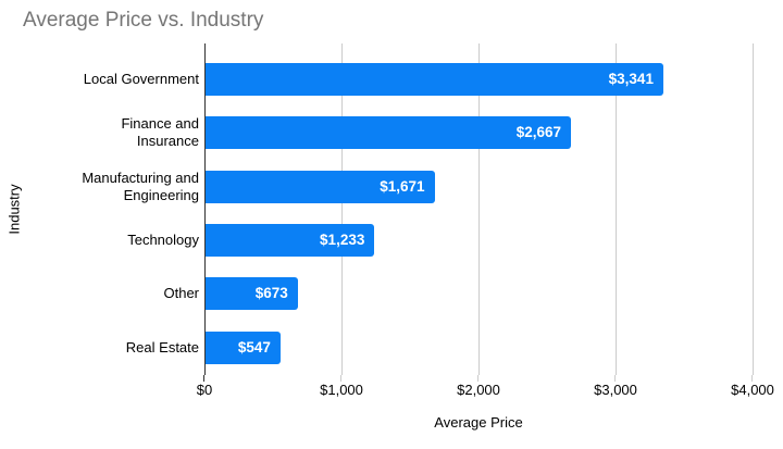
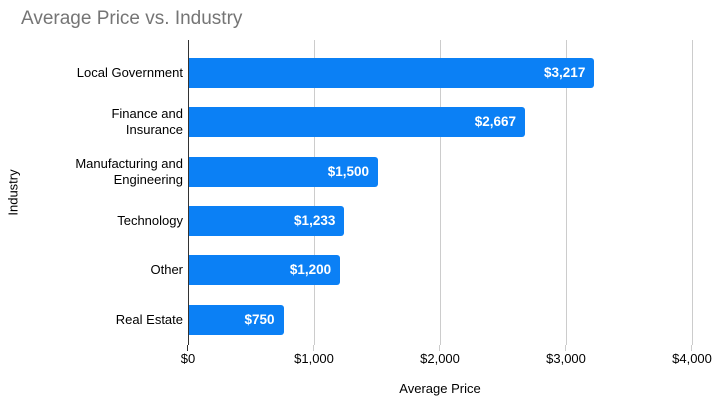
Local Government: $3,341 -> $3,217
Manufacturing and Engineering: $1,671 -> $1,500
Other: $673 -> $1,200
Real Estate: $547 -> $750
